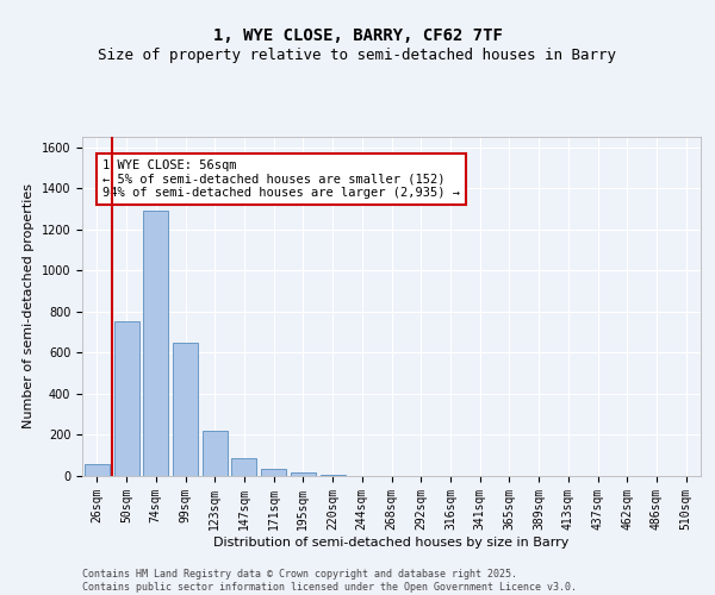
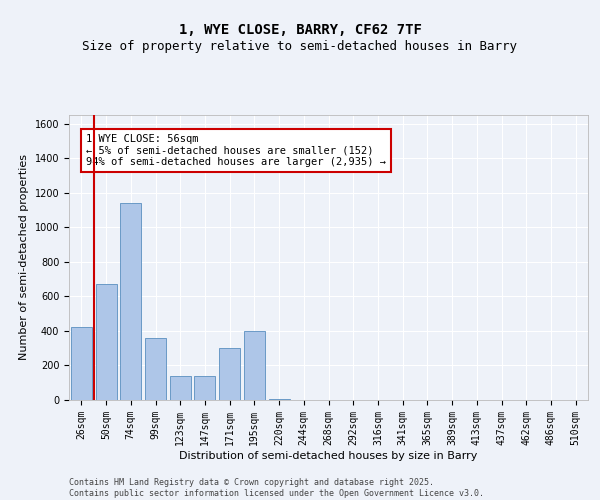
26sqm: 60 -> 420
50sqm: 750 -> 670
74sqm: 1290 -> 1140
99sqm: 650 -> 360
123sqm: 220 -> 140
147sqm: 80 -> 140
171sqm: 40 -> 300
195sqm: 20 -> 400
